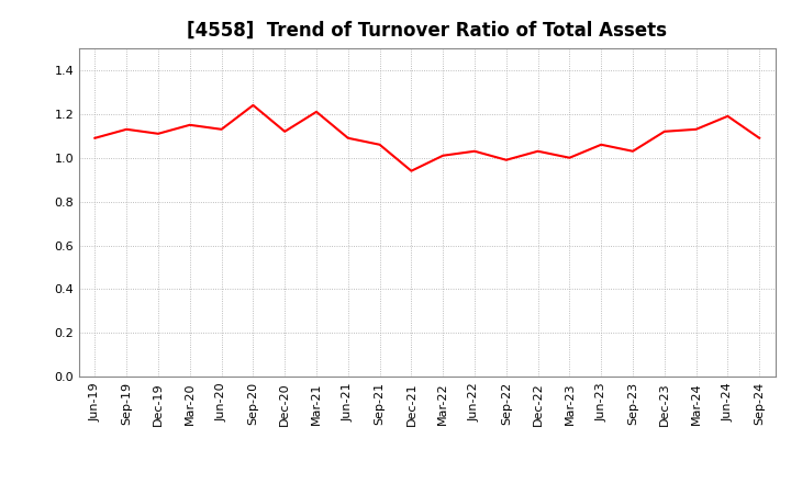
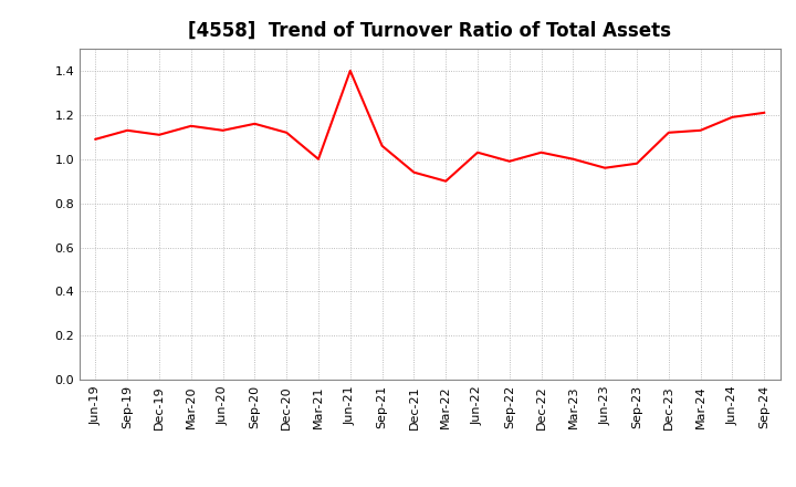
Sep-20: 1.24 -> 1.16
Mar-21: 1.21 -> 1.00
Jun-21: 1.09 -> 1.40
Mar-22: 1.01 -> 0.90
Jun-23: 1.06 -> 0.96
Sep-23: 1.03 -> 0.98
Sep-24: 1.09 -> 1.21
